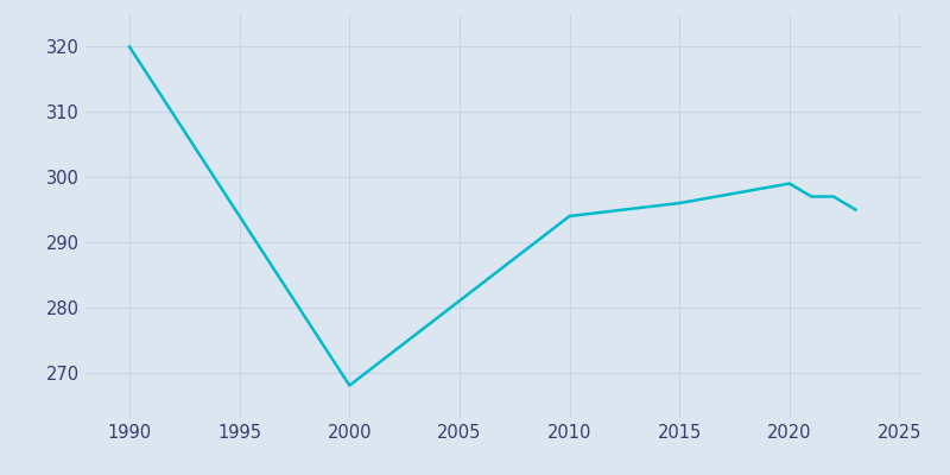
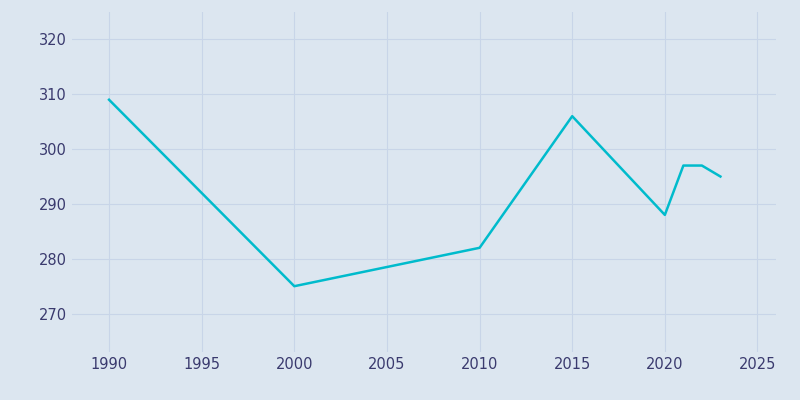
1990: 320 -> 309
2000: 268 -> 275
2010: 294 -> 282
2015: 296 -> 306
2020: 299 -> 288
